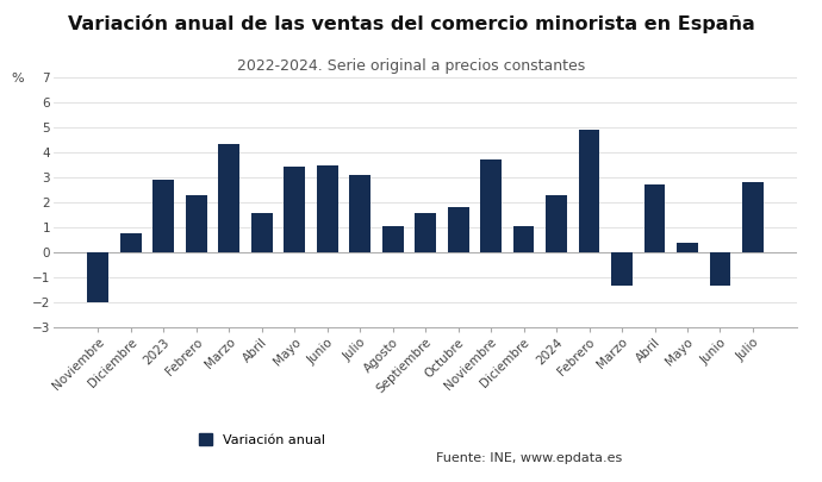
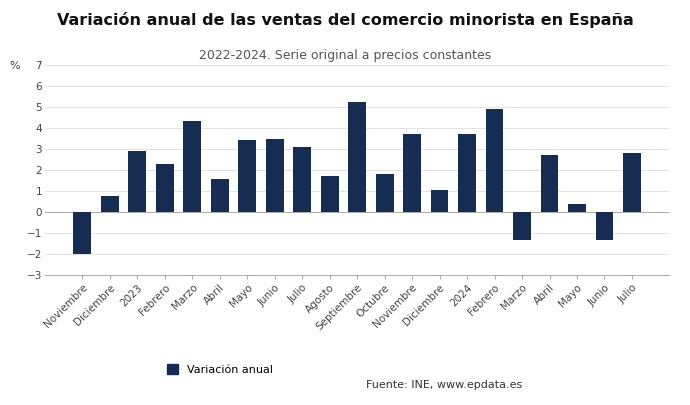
Agosto: 1.05 -> 1.70
Septiembre: 1.60 -> 5.25
2024: 2.30 -> 3.70
